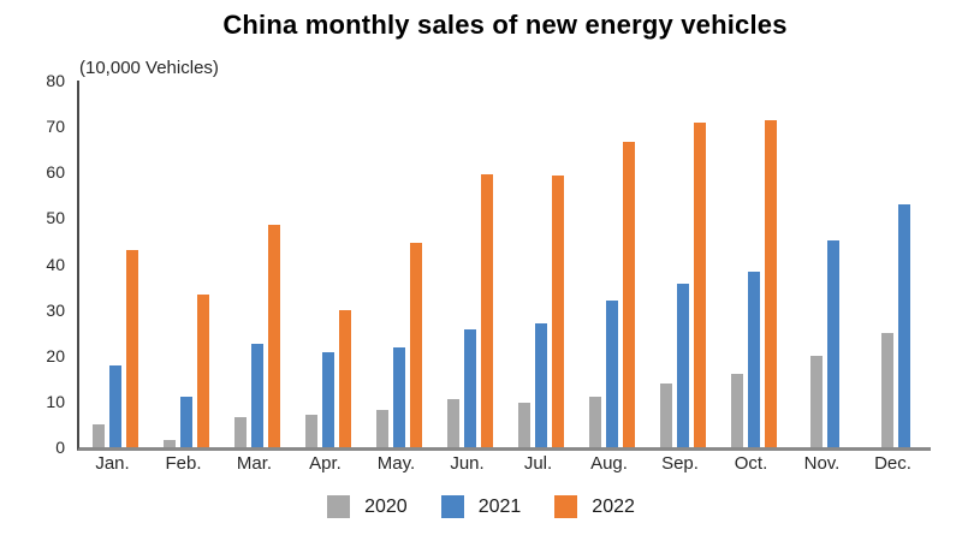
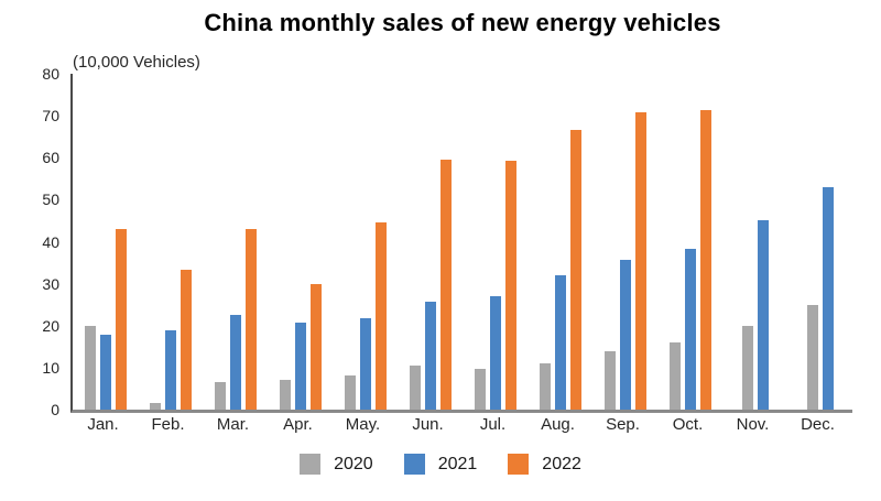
2020/Jan.: 5 -> 20
2021/Feb.: 11 -> 19
2022/Mar.: 48 -> 43
